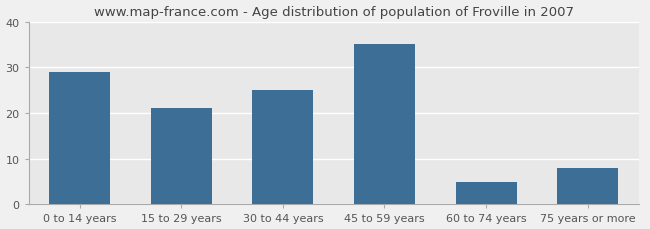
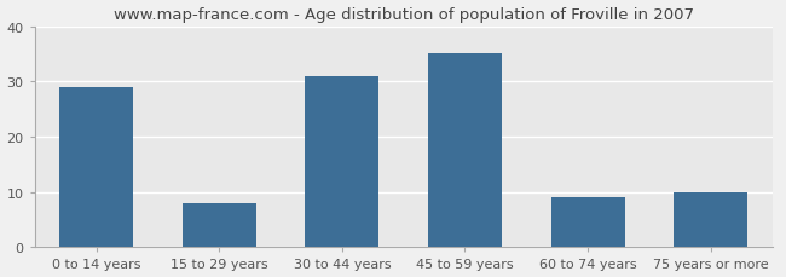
15 to 29 years: 21 -> 8
30 to 44 years: 25 -> 31
60 to 74 years: 5 -> 9
75 years or more: 8 -> 10
